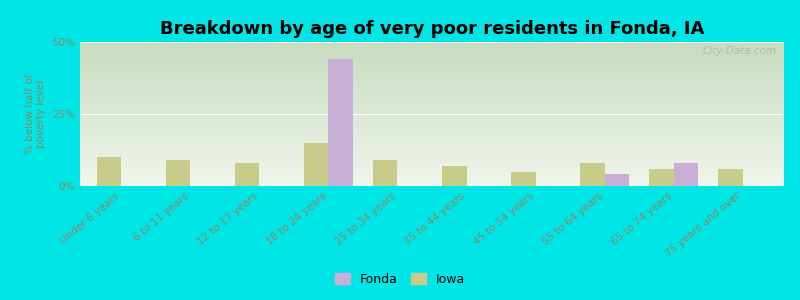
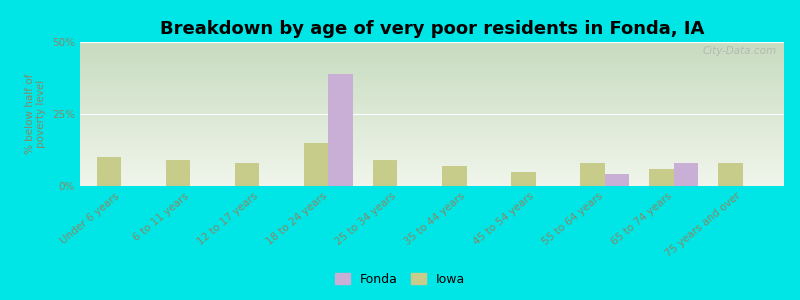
Fonda/18 to 24 years: 44% -> 39%
Iowa/75 years and over: 6% -> 8%
